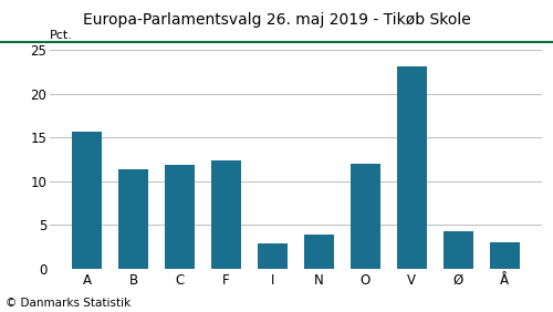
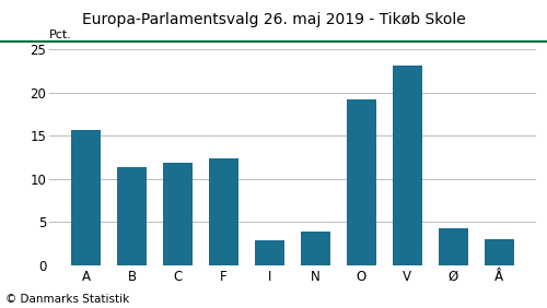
O: 12.0 -> 19.2
